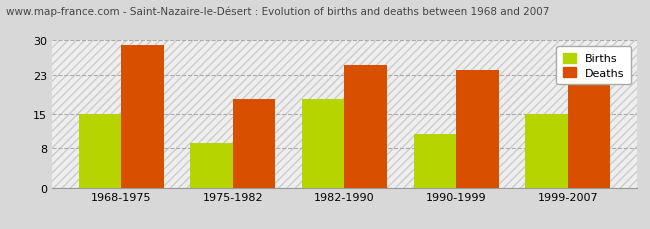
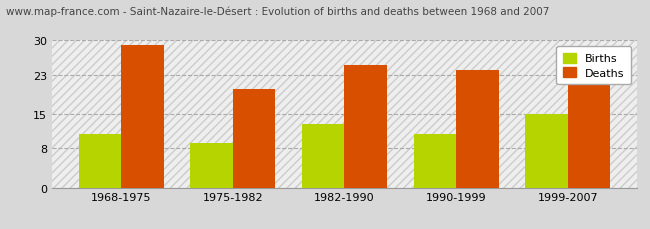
Births/1968-1975: 15 -> 11
Deaths/1975-1982: 18 -> 20
Births/1982-1990: 18 -> 13
